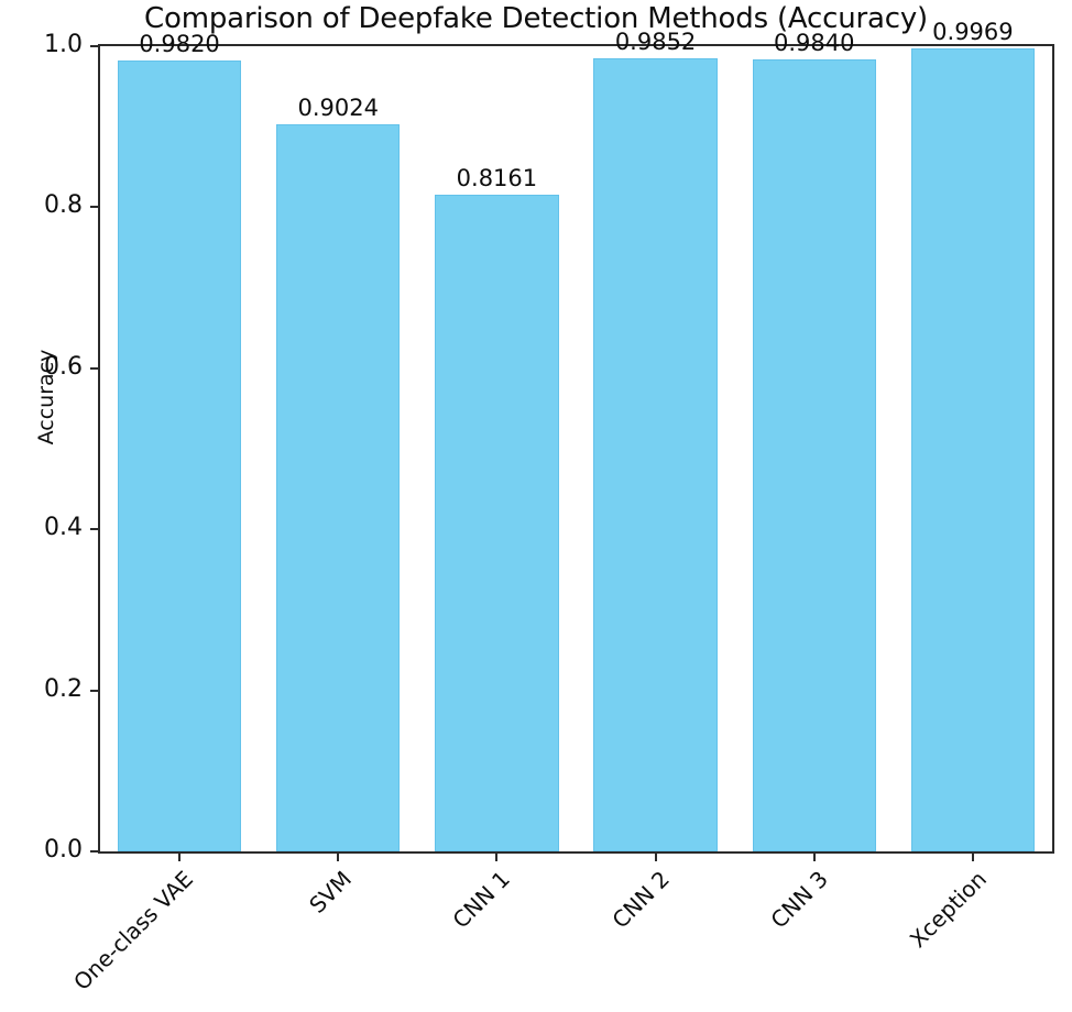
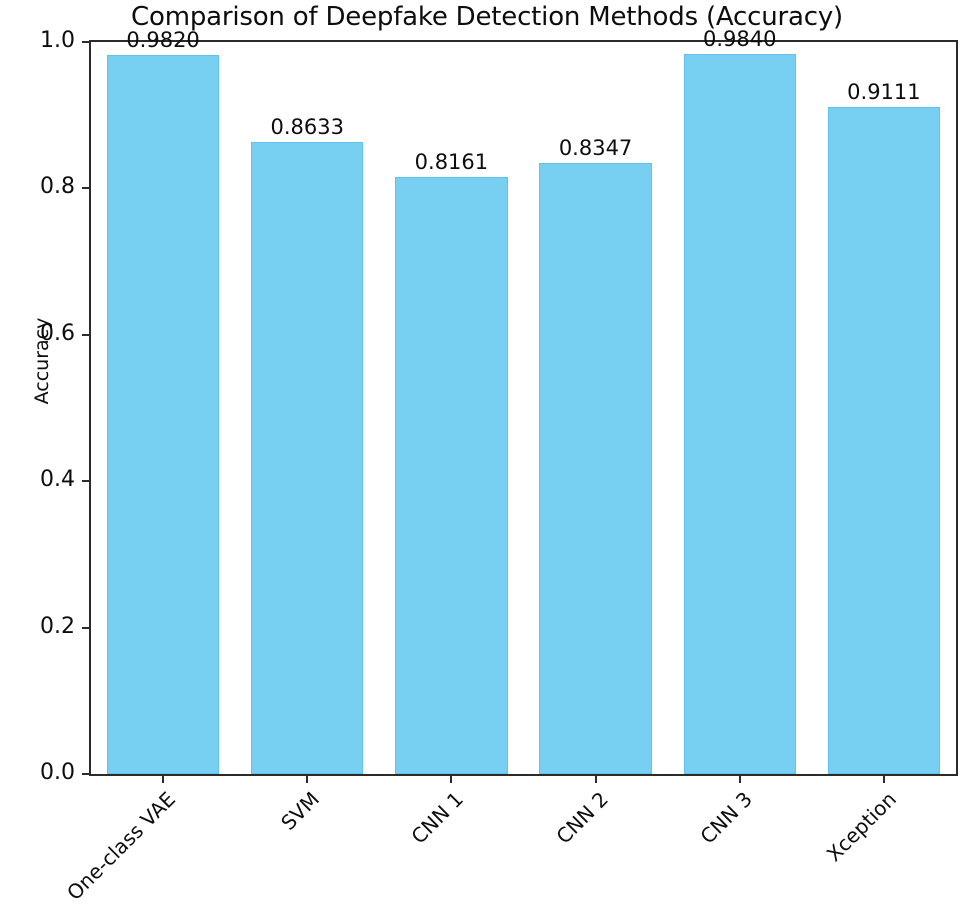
SVM: 0.9024 -> 0.8633
CNN 2: 0.9852 -> 0.8347
Xception: 0.9969 -> 0.9111
